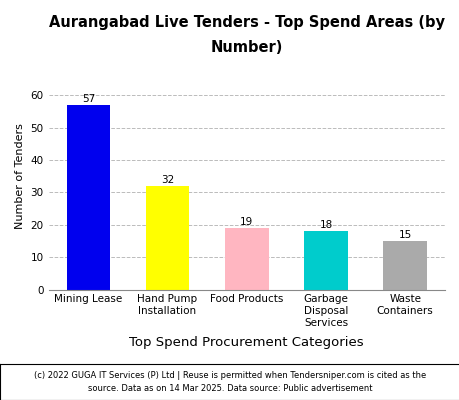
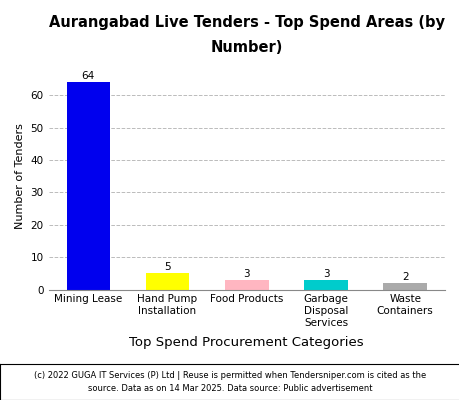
Mining Lease: 57 -> 64
Hand Pump Installation: 32 -> 5
Food Products: 19 -> 3
Garbage Disposal Services: 18 -> 3
Waste Containers: 15 -> 2
